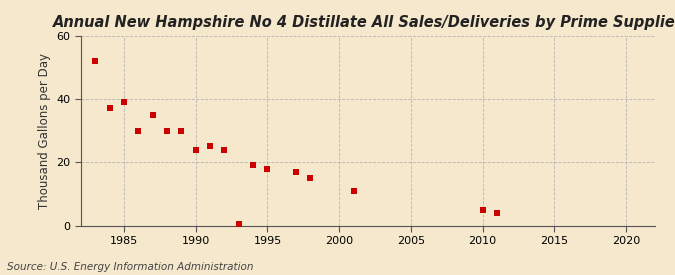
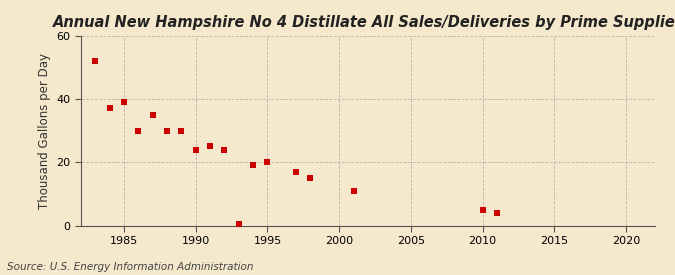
1995: 18.0 -> 20.0
